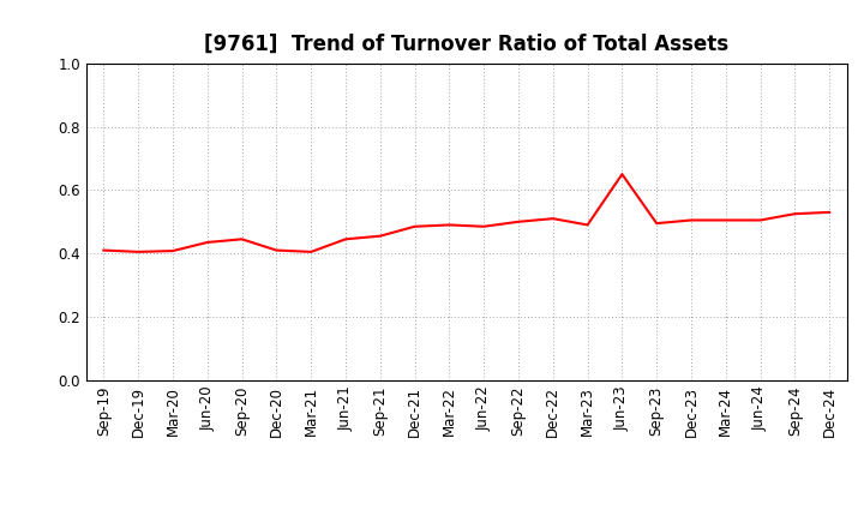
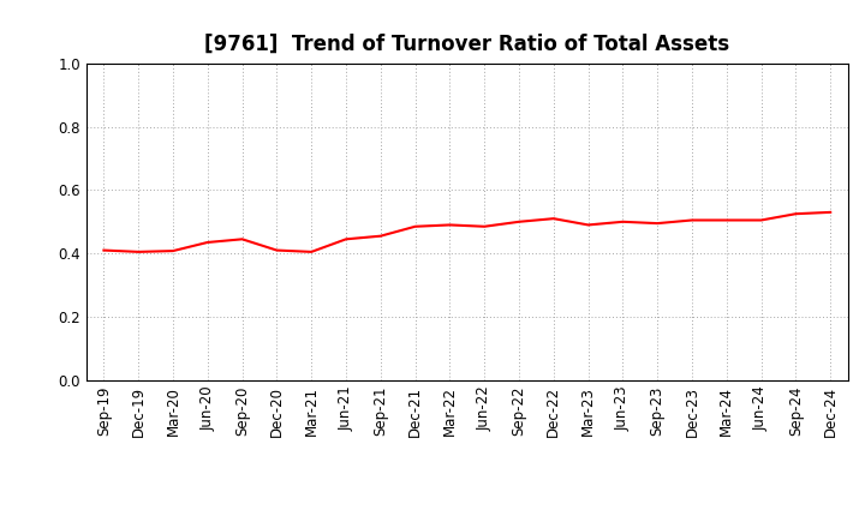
Jun-23: 0.650 -> 0.500
